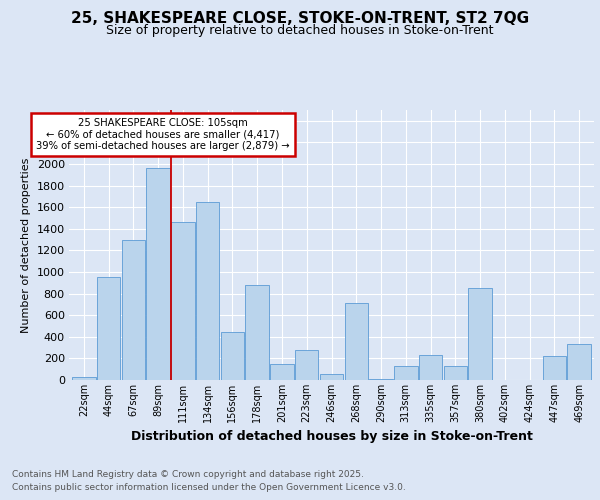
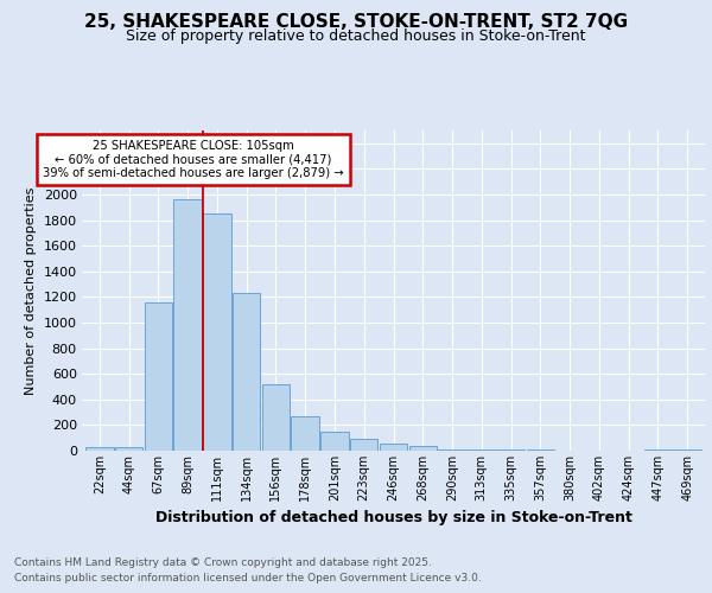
44sqm: 950 -> 30
67sqm: 1300 -> 1160
111sqm: 1460 -> 1850
134sqm: 1650 -> 1230
156sqm: 440 -> 520
178sqm: 880 -> 270
223sqm: 280 -> 90
268sqm: 710 -> 40
313sqm: 130 -> 10
335sqm: 230 -> 0
357sqm: 130 -> 0
380sqm: 850 -> 0
447sqm: 220 -> 0
469sqm: 330 -> 0
